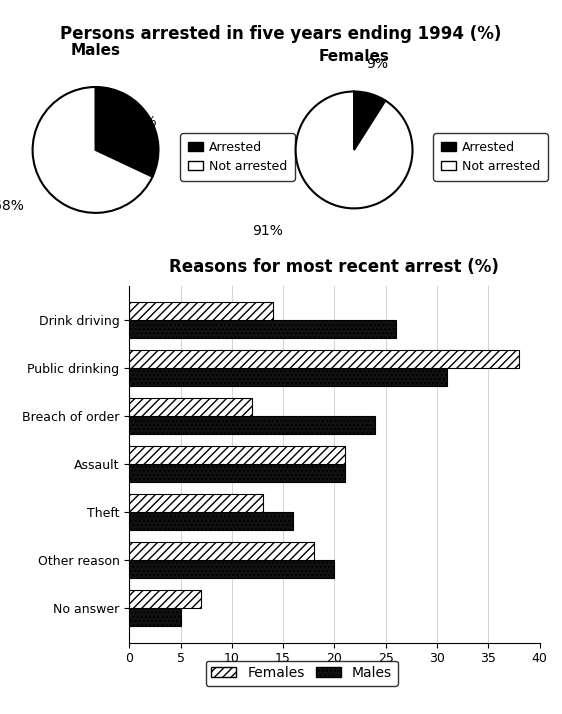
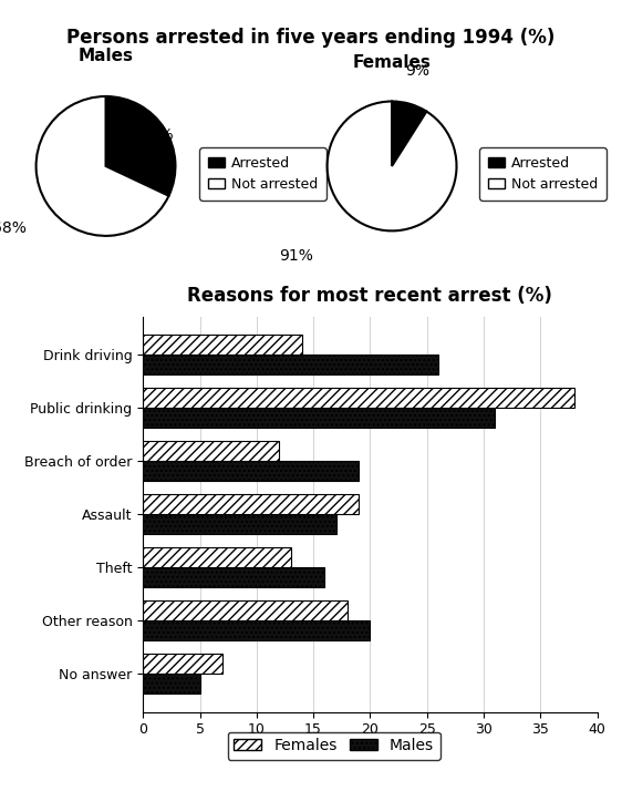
Males/Breach of order: 24 -> 19
Females/Assault: 21 -> 19
Males/Assault: 21 -> 17
